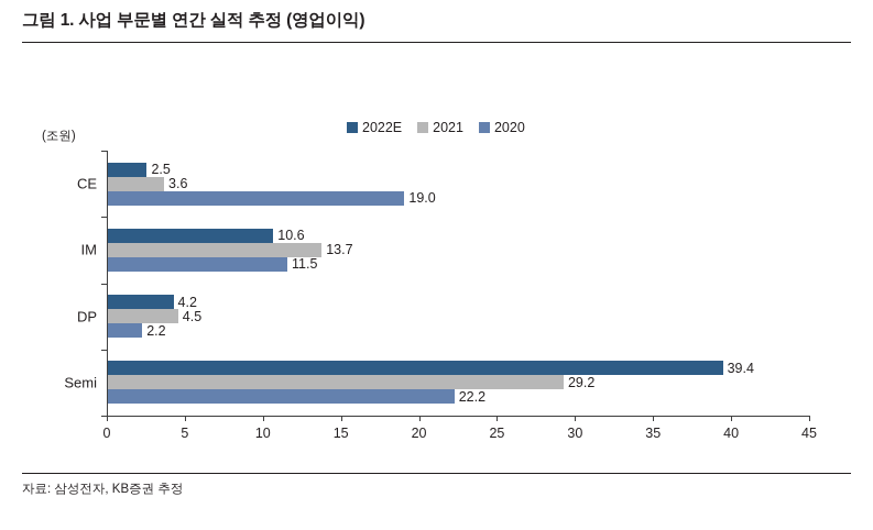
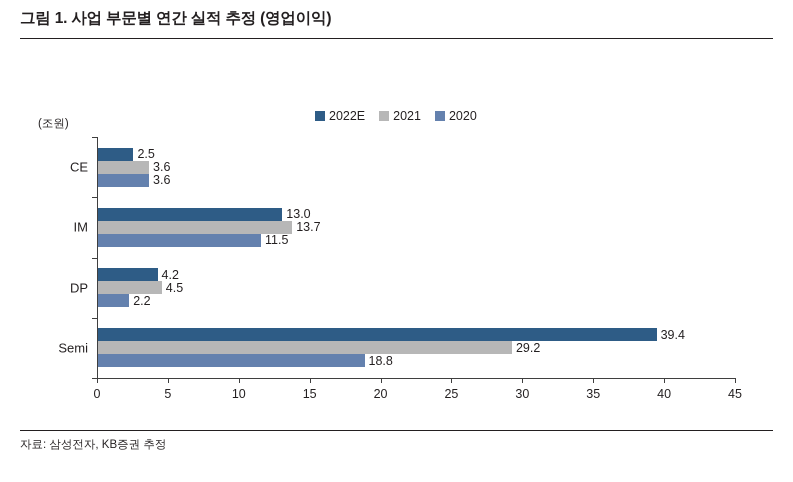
2020/CE: 19.0 -> 3.6
2022E/IM: 10.6 -> 13.0
2020/Semi: 22.2 -> 18.8
